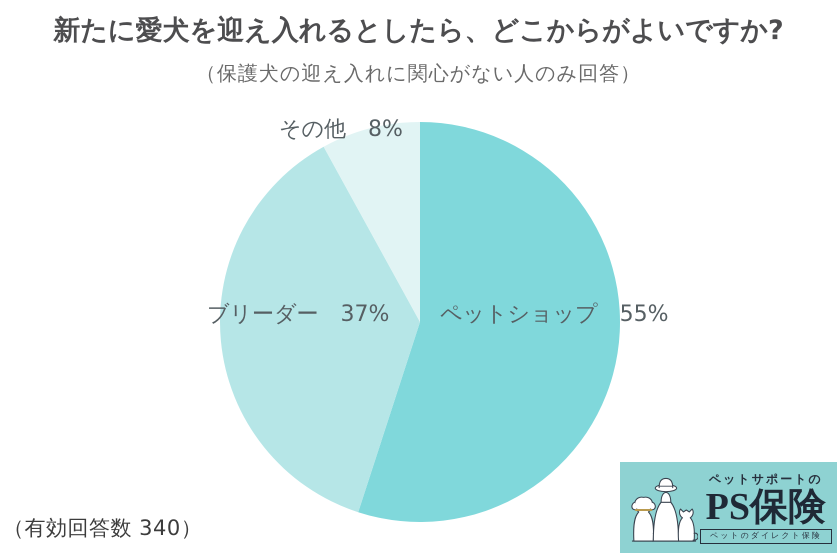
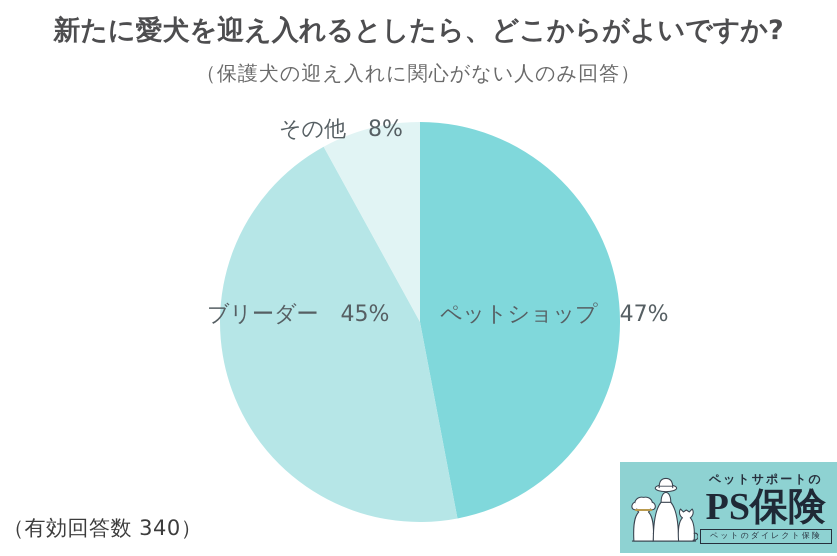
ペットショップ: 55% -> 47%
ブリーダー: 37% -> 45%
